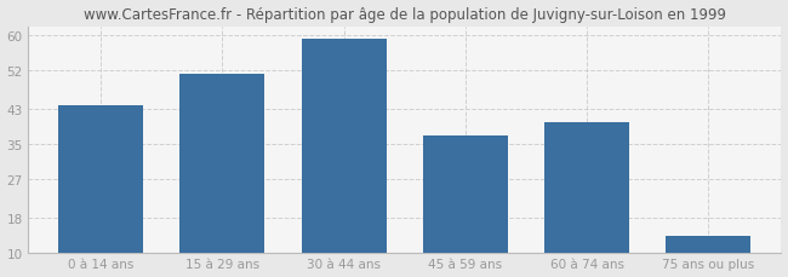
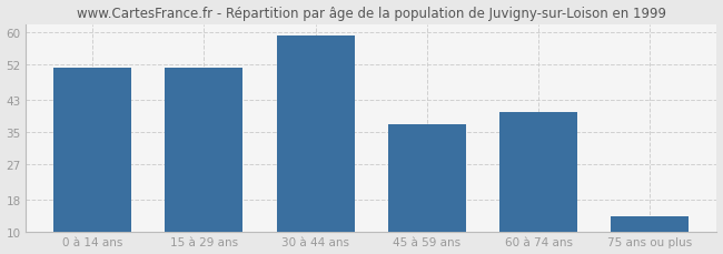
0 à 14 ans: 44 -> 51
